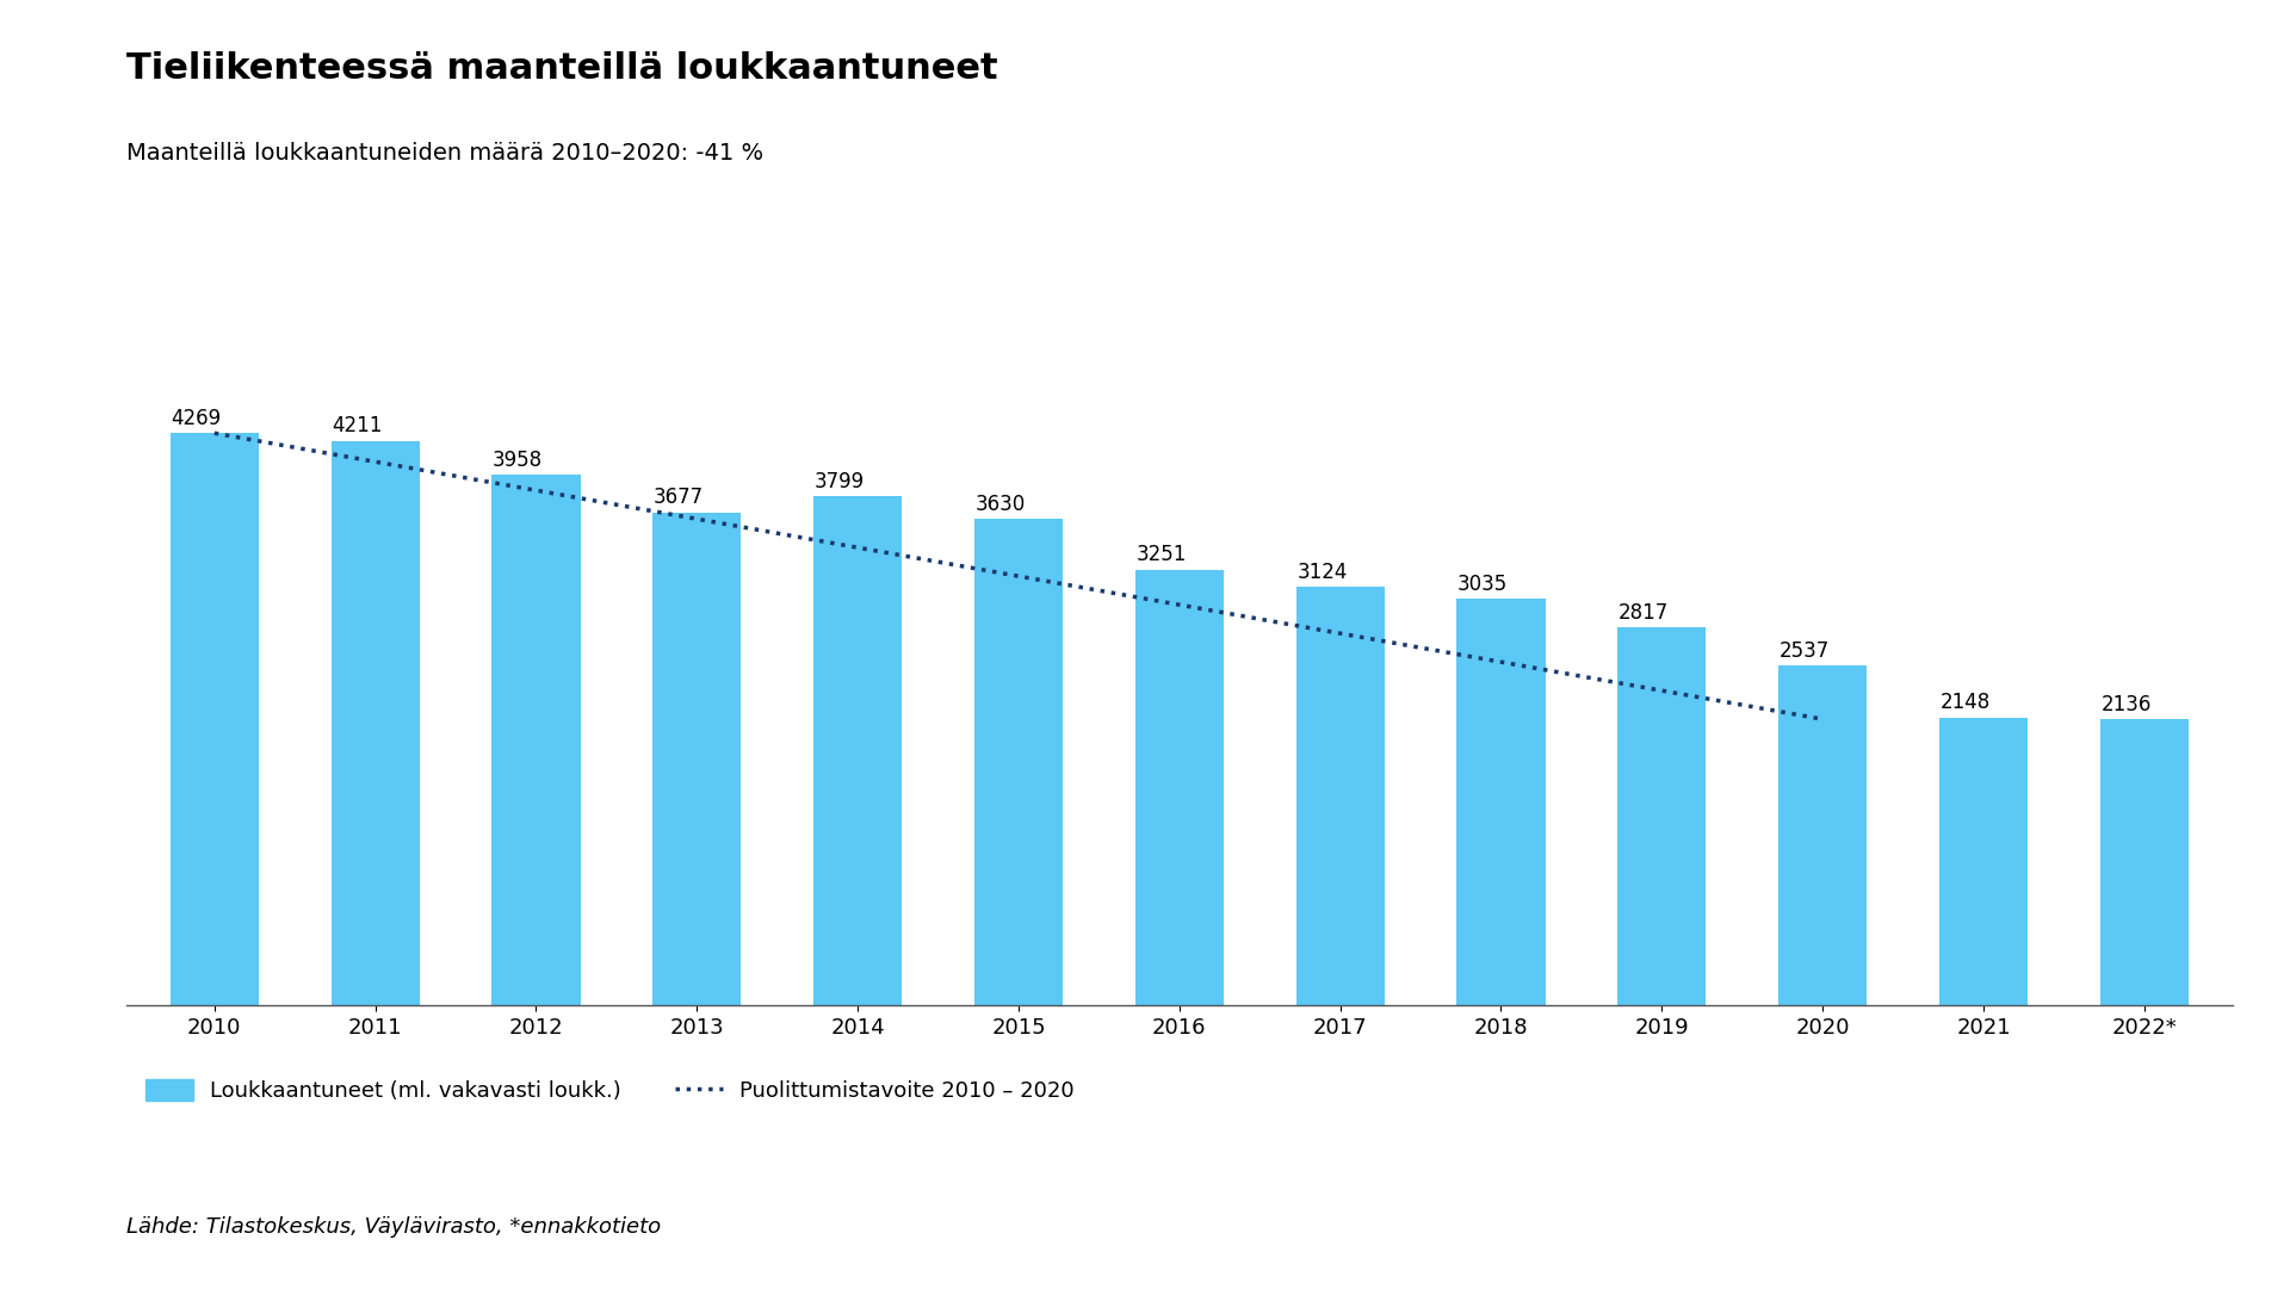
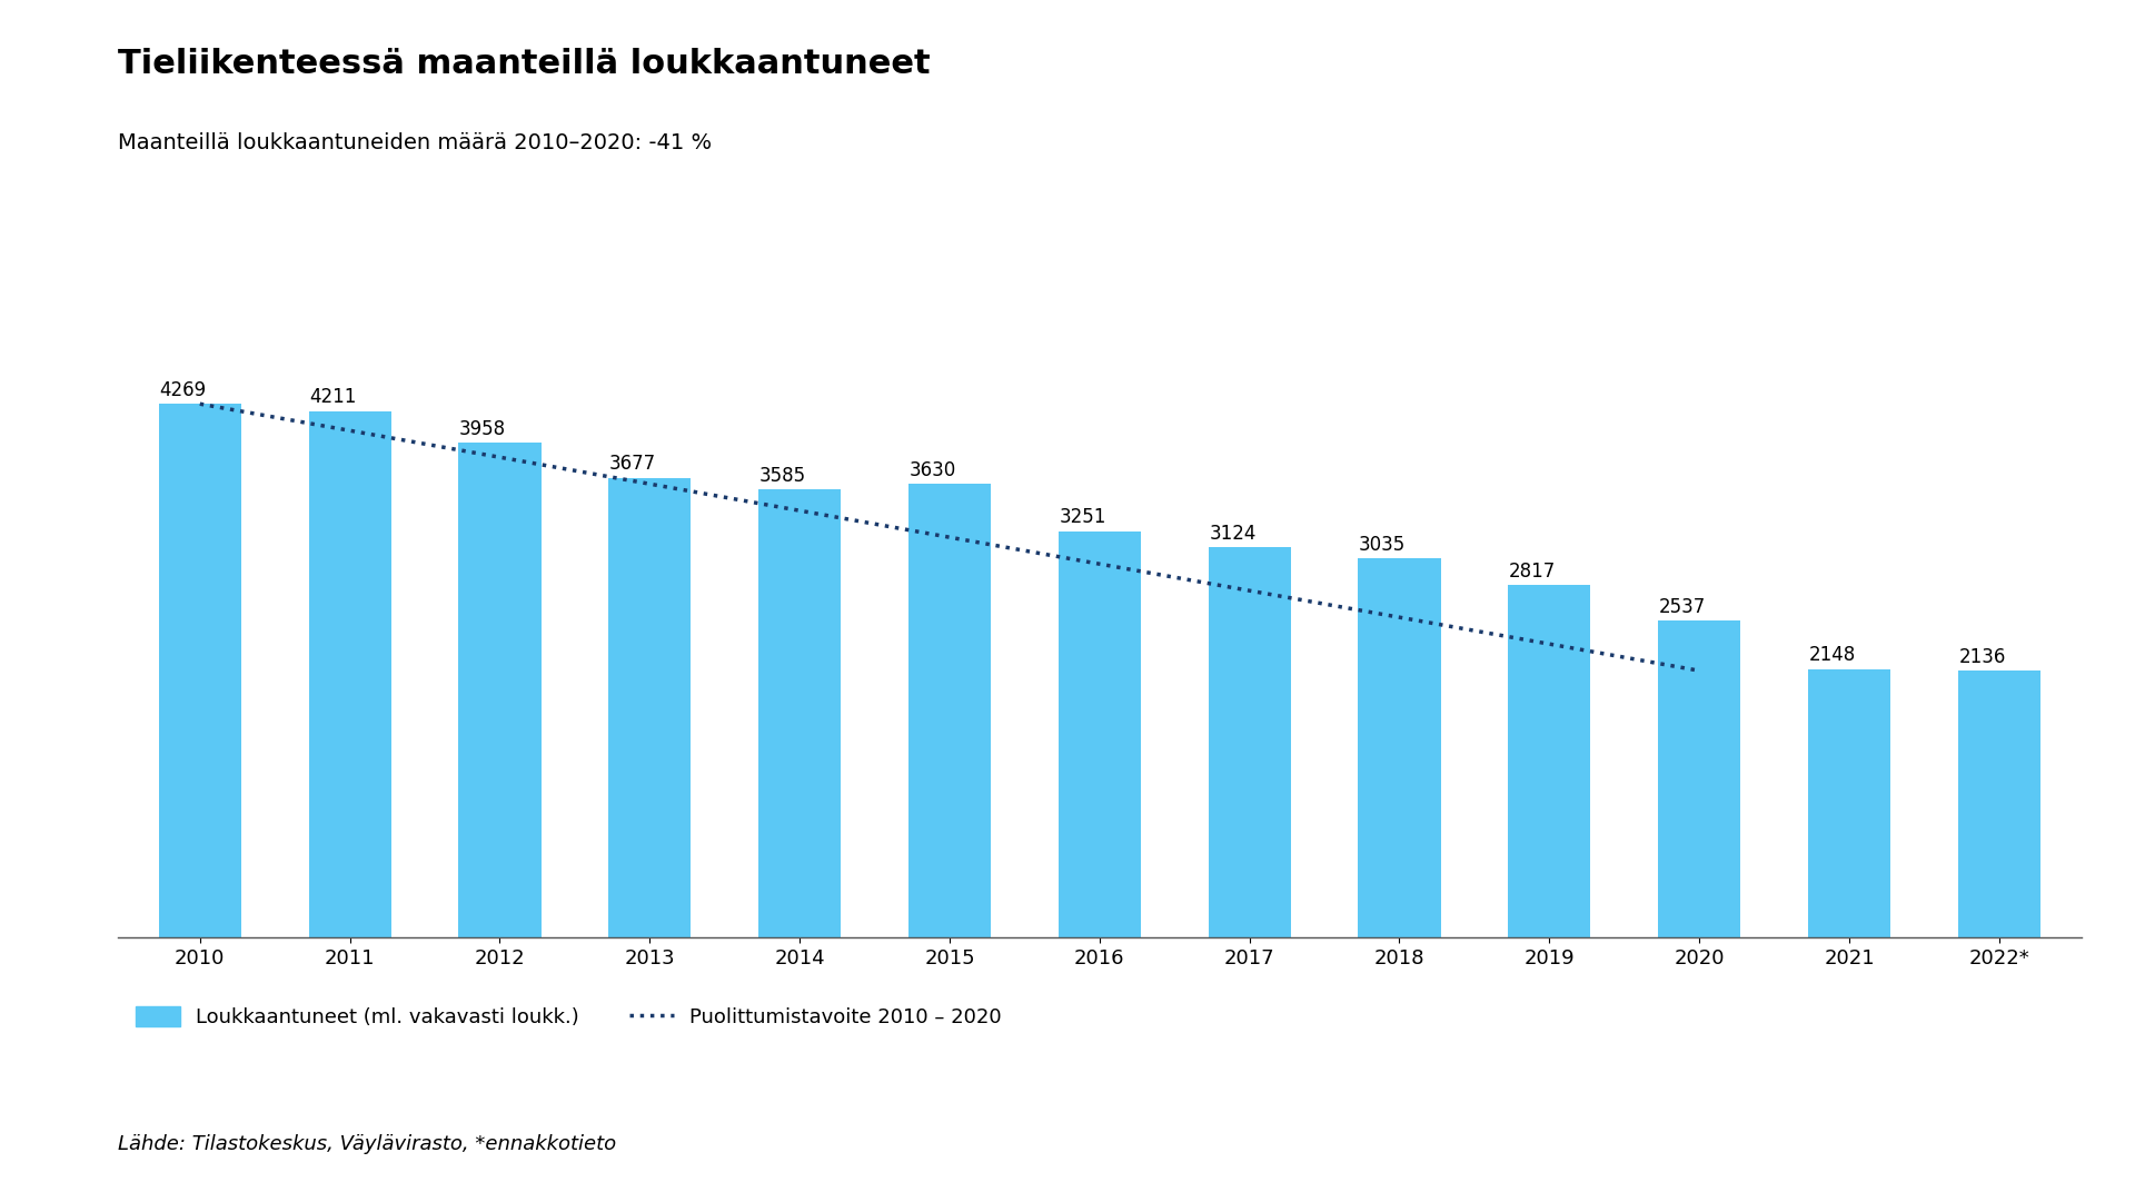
2014: 3799 -> 3585
